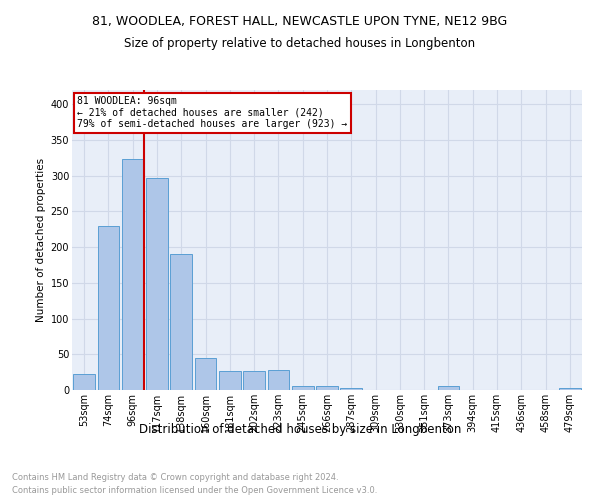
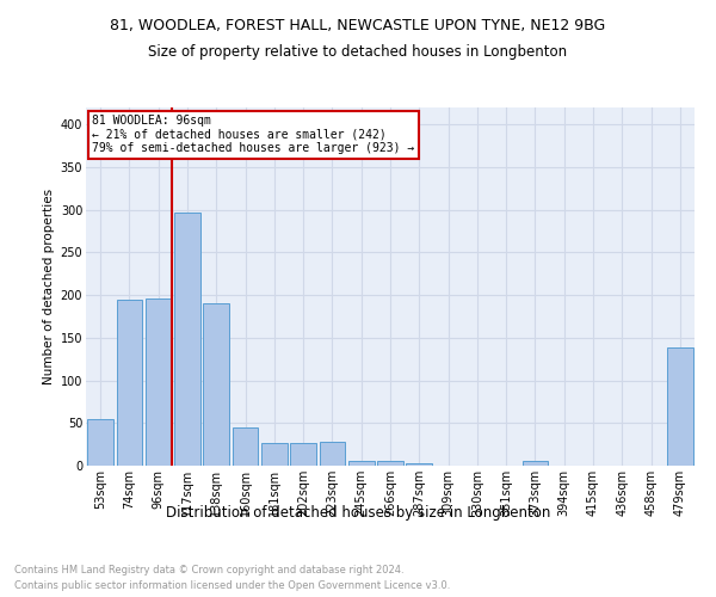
53sqm: 23 -> 54
74sqm: 230 -> 194
96sqm: 323 -> 196
479sqm: 3 -> 138
